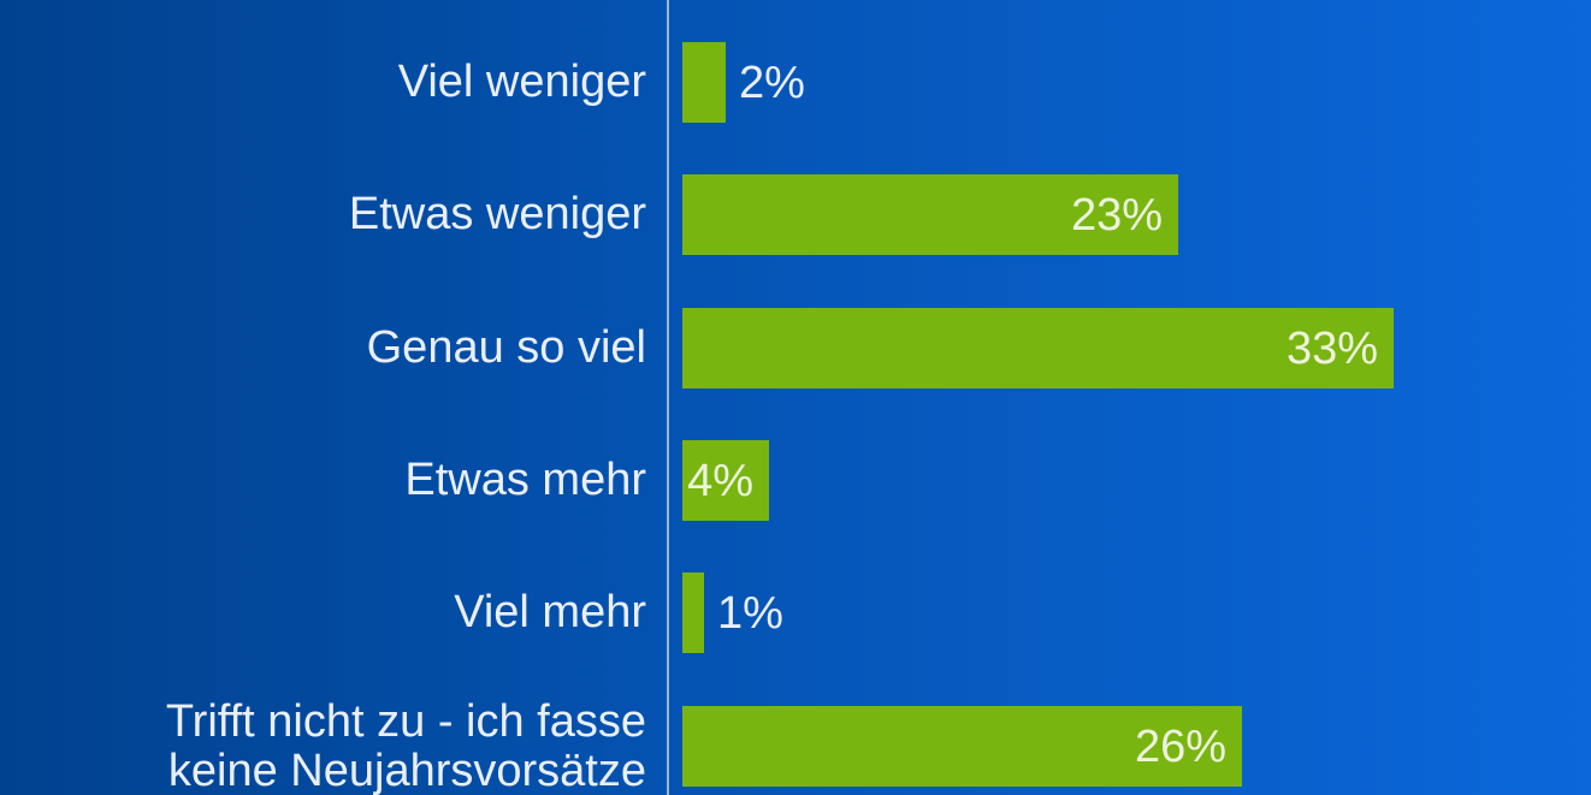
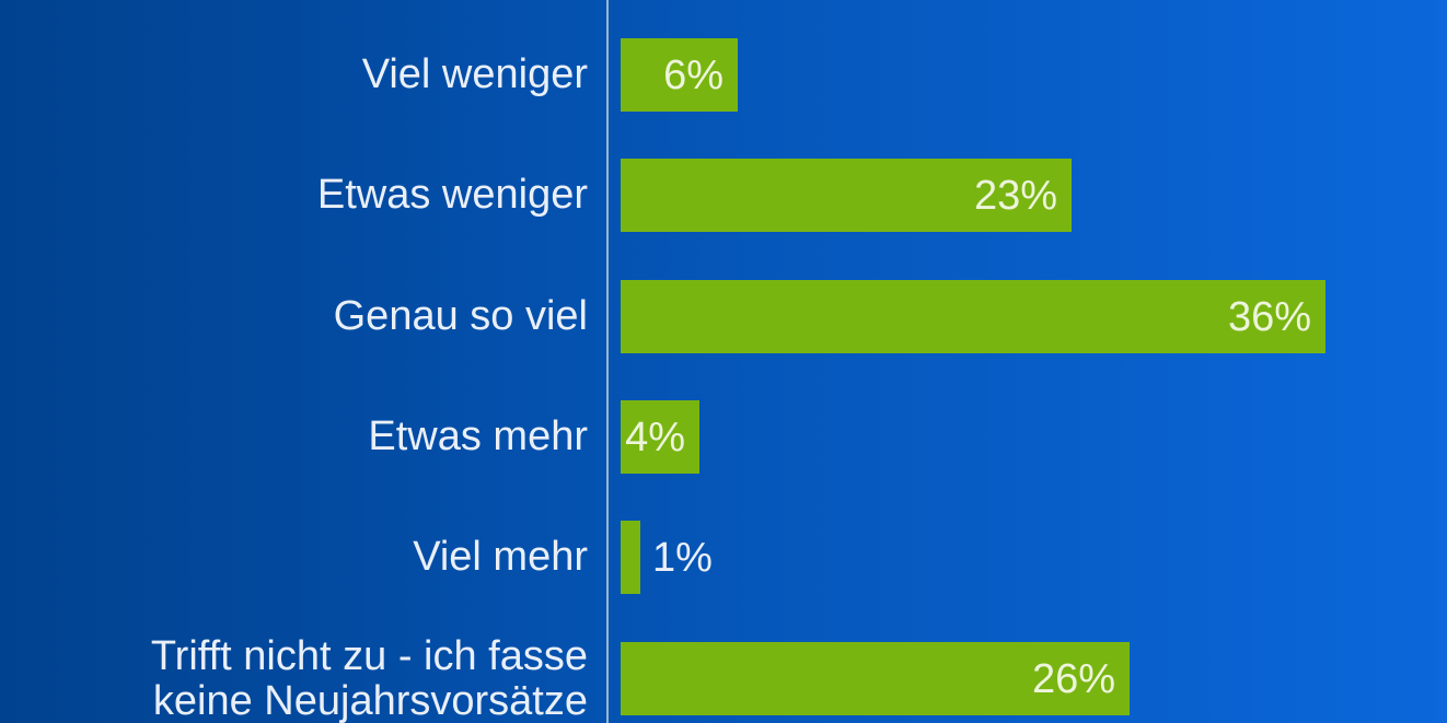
Viel weniger: 2% -> 6%
Genau so viel: 33% -> 36%
